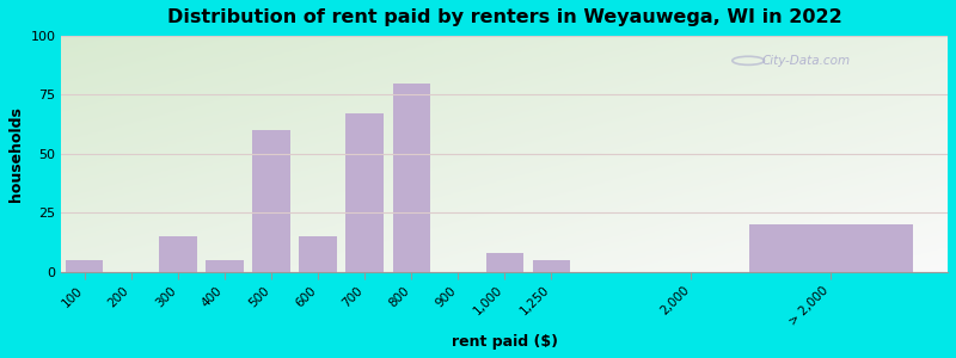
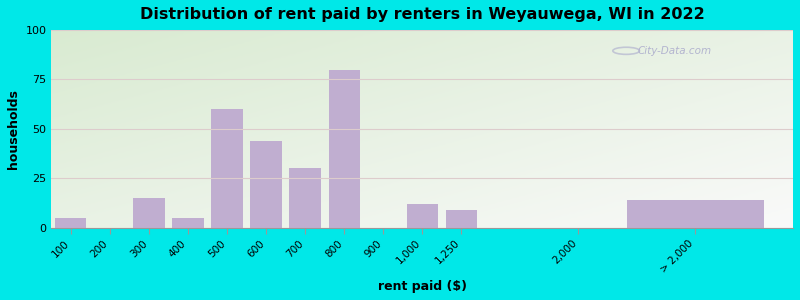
600: 15 -> 44
700: 67 -> 30
1,000: 8 -> 12
1,250: 5 -> 9
> 2,000: 20 -> 14
